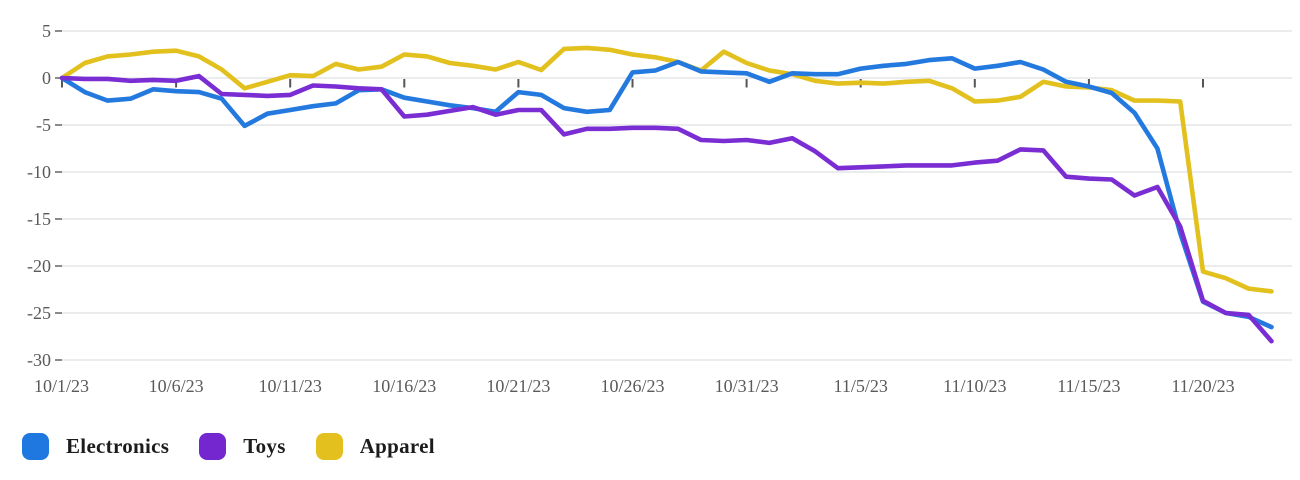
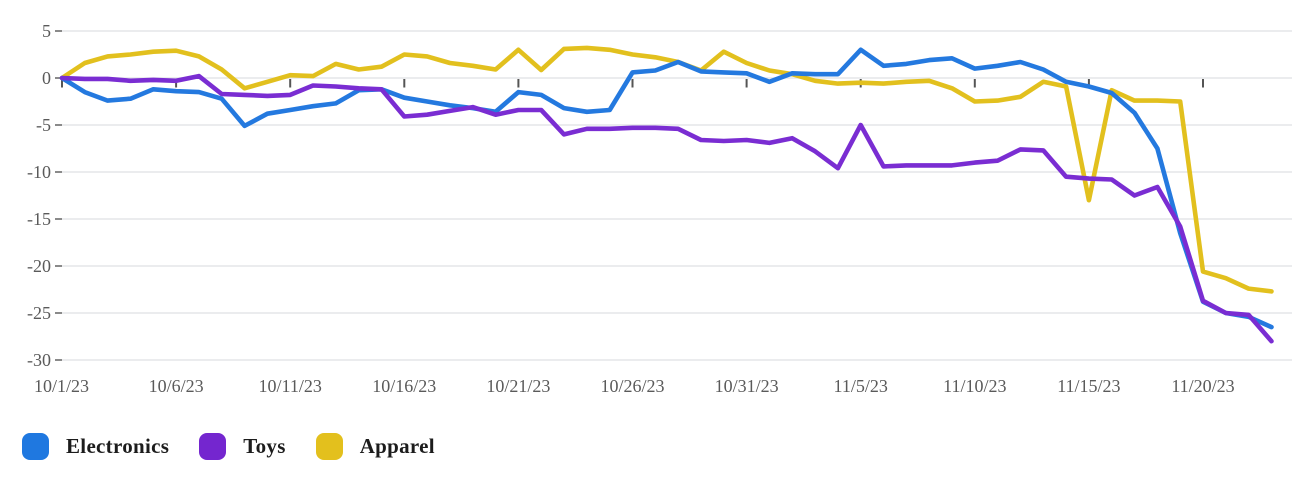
Apparel/10/21/23: 2 -> 3
Electronics/11/5/23: 1 -> 3
Toys/11/5/23: -10 -> -5
Apparel/11/15/23: -1 -> -13
